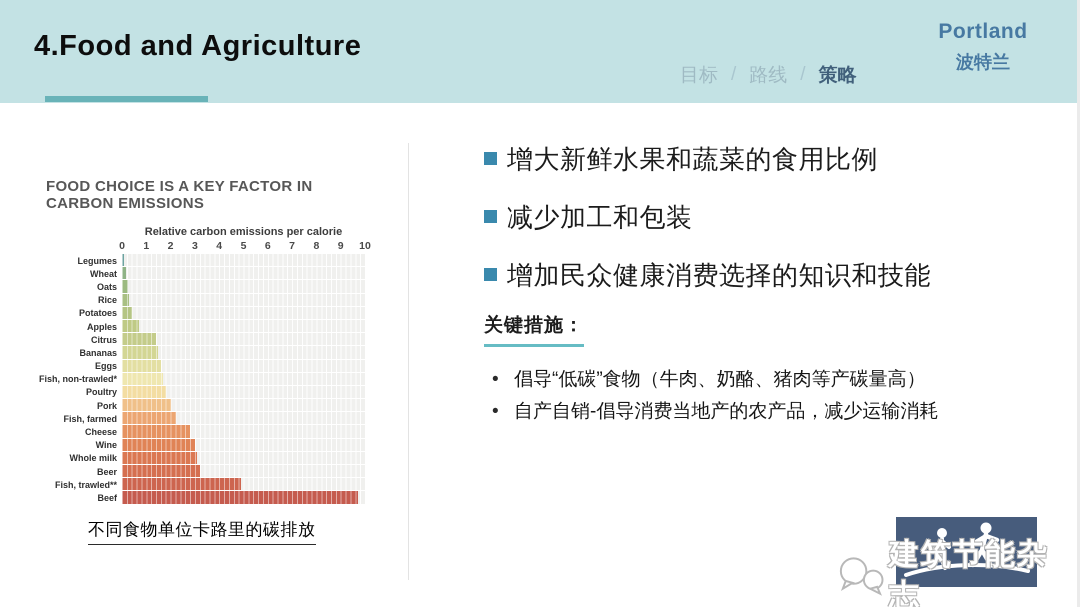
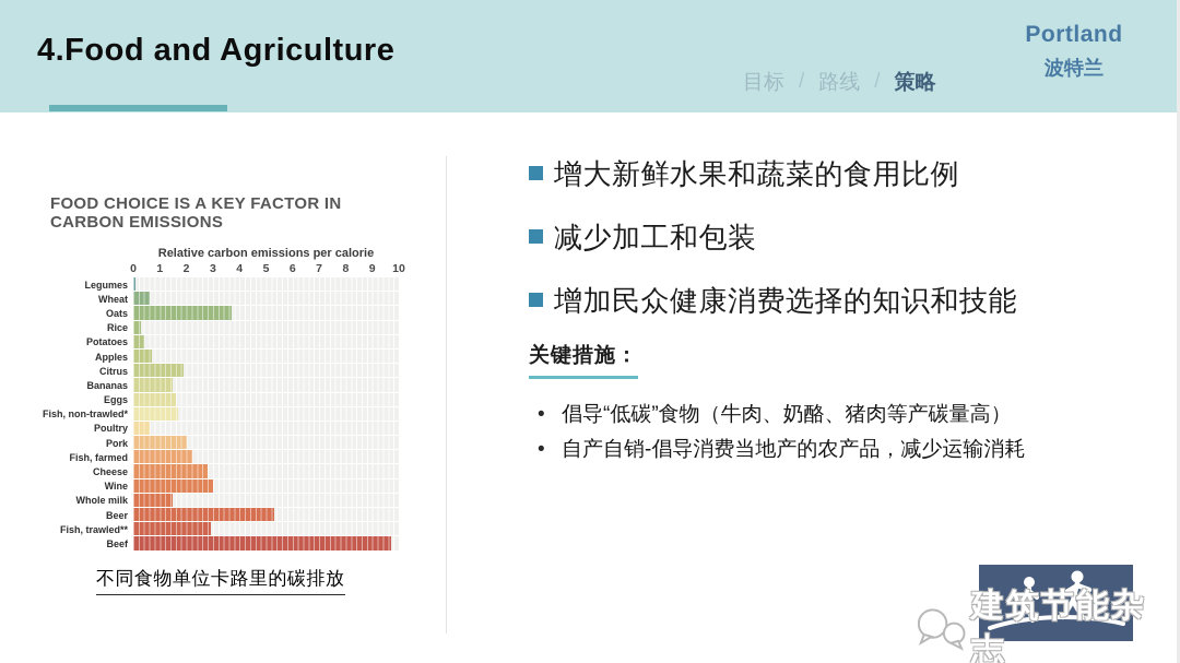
Wheat: 0.1 -> 0.6
Oats: 0.2 -> 3.7
Citrus: 1.4 -> 1.9
Poultry: 1.8 -> 0.6
Whole milk: 3.1 -> 1.5
Beer: 3.2 -> 5.3
Fish, trawled**: 4.9 -> 2.9
